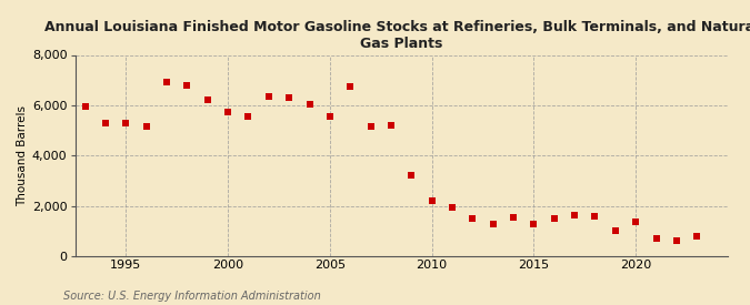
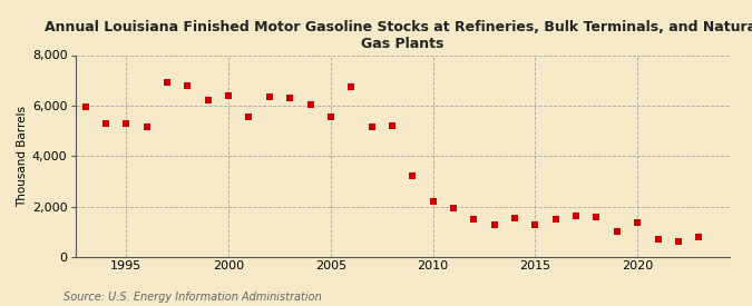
2000: 5,750 -> 6,400
